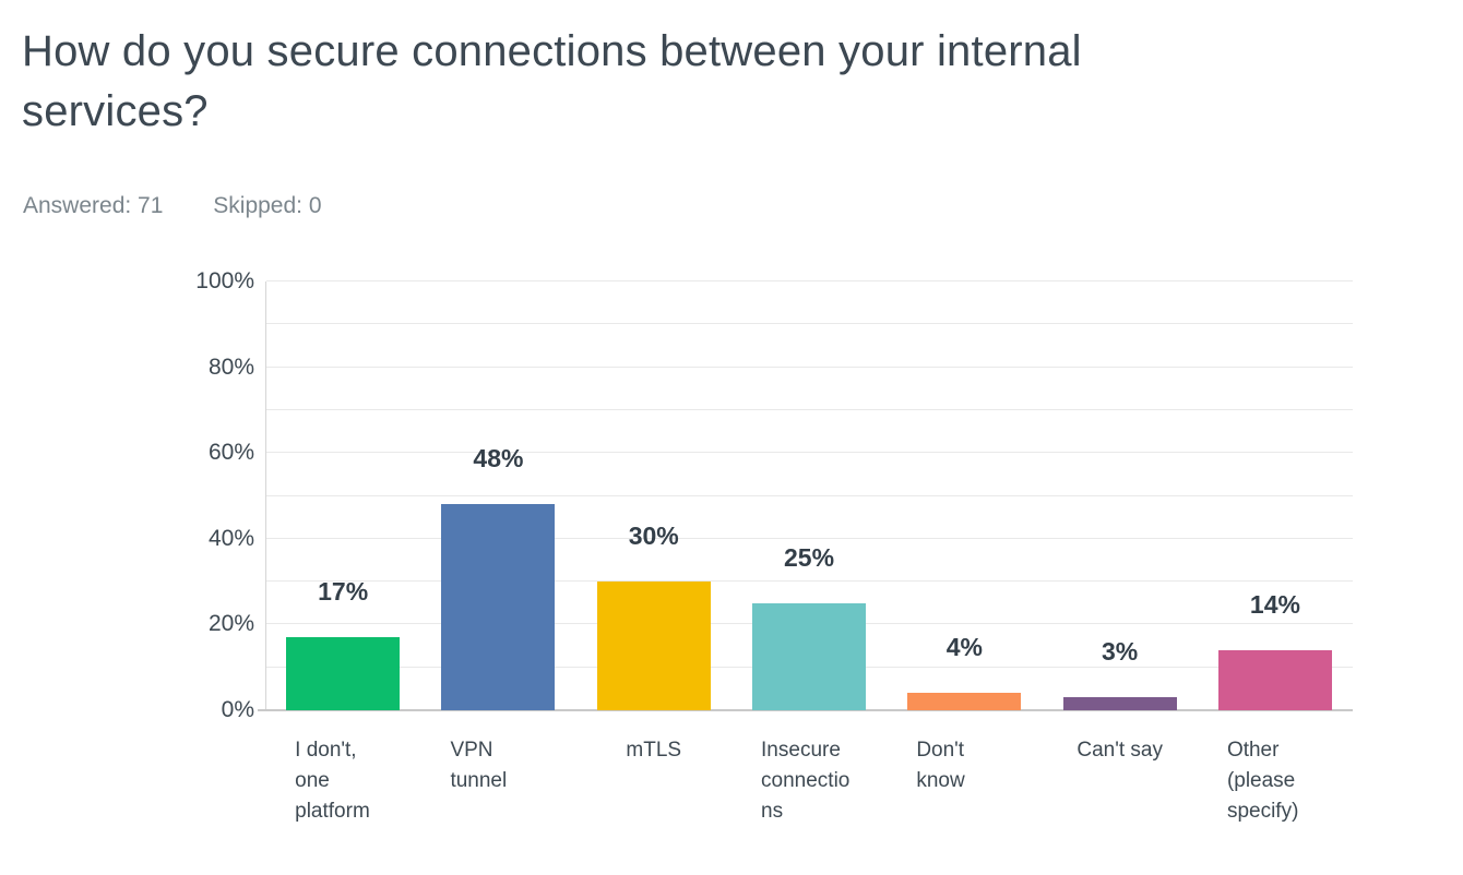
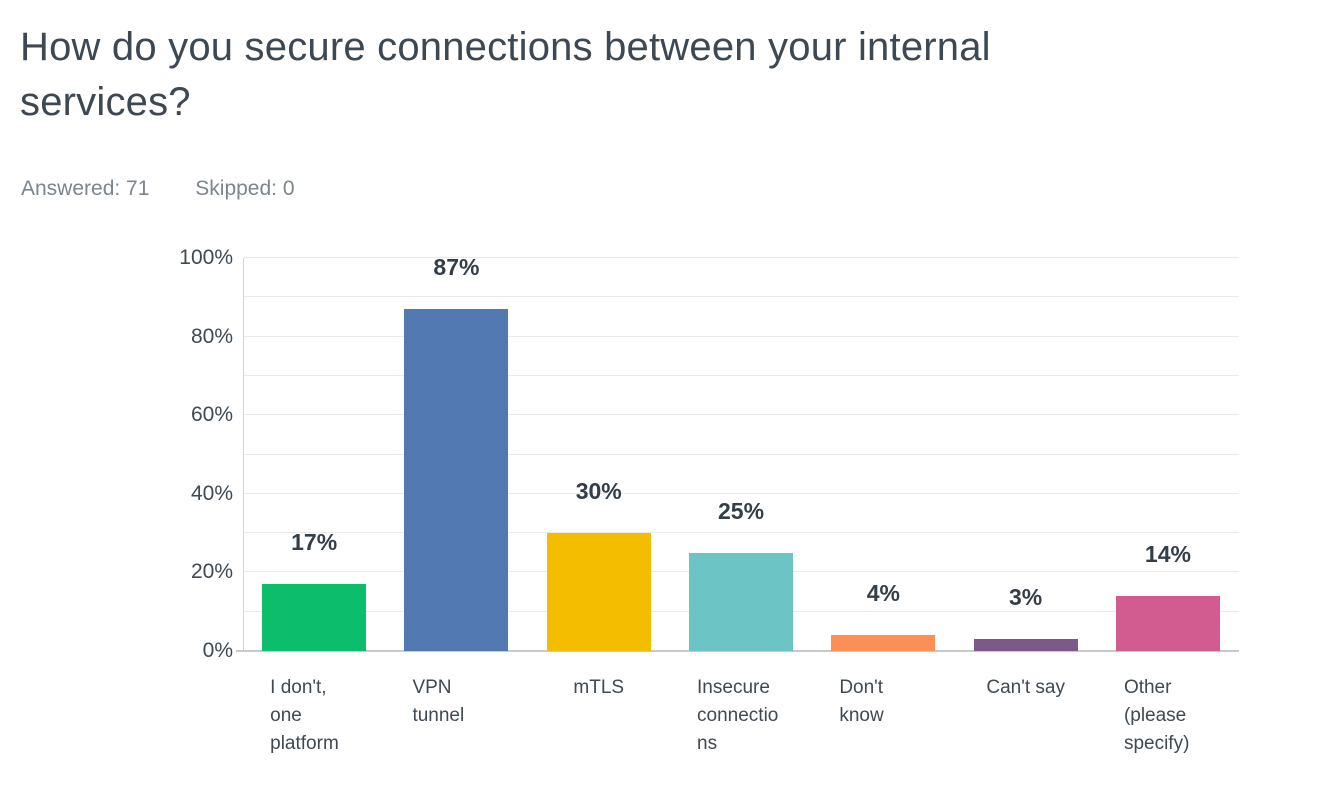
VPN tunnel: 48% -> 87%
